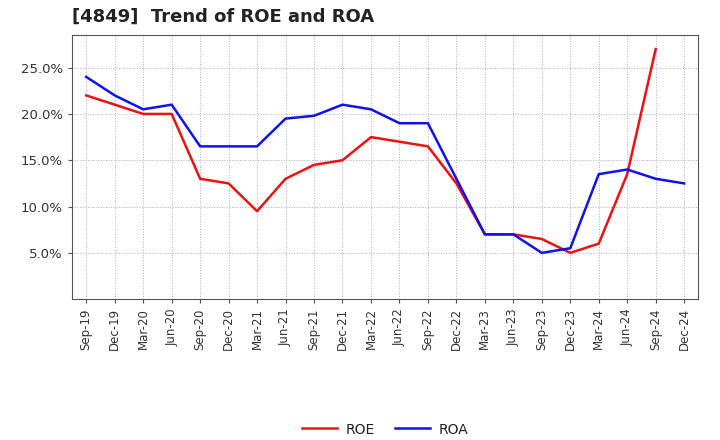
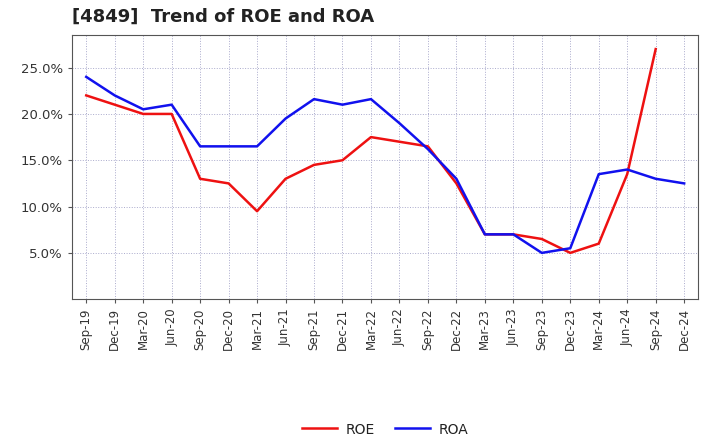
ROA/Sep-21: 19.8% -> 21.6%
ROA/Mar-22: 20.5% -> 21.6%
ROA/Sep-22: 19.0% -> 16.2%
